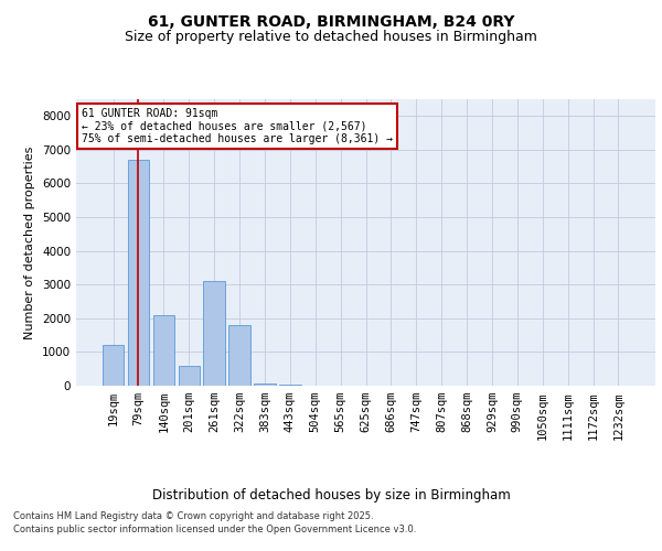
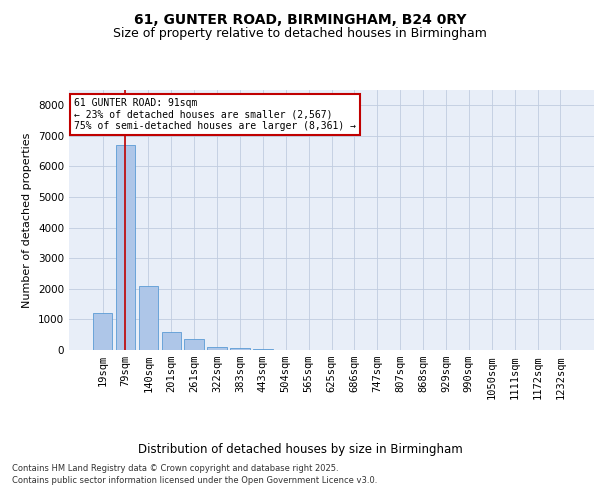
261sqm: 3100 -> 350
322sqm: 1800 -> 110
